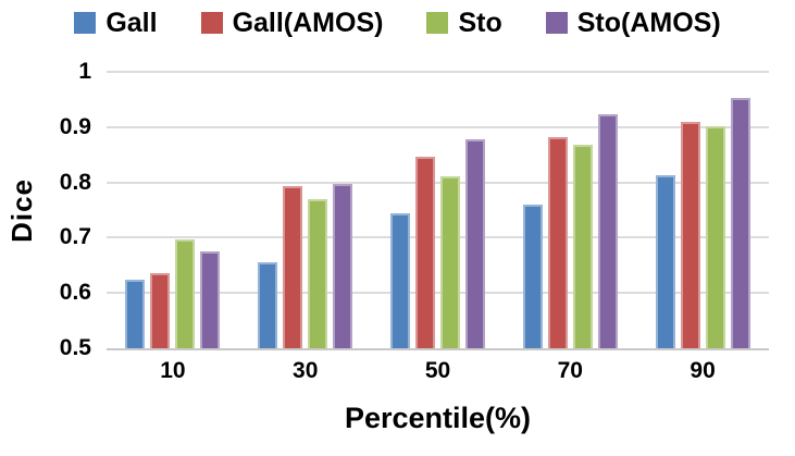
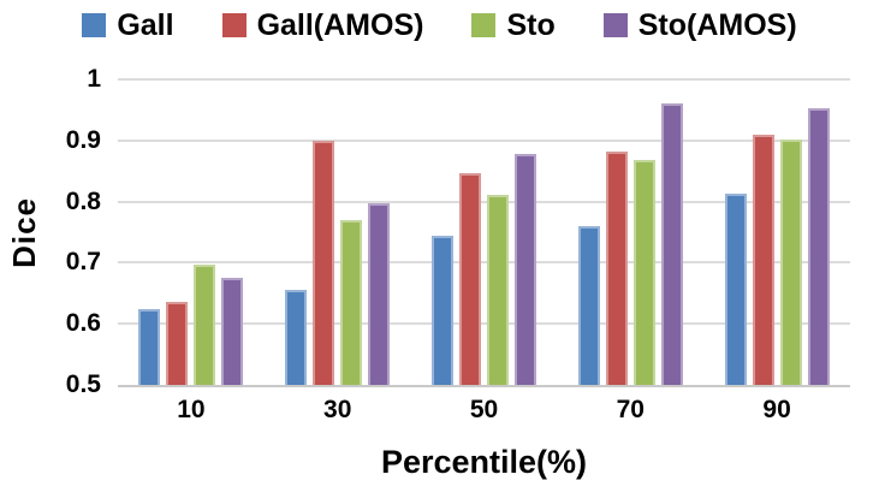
Gall(AMOS)/30: 0.79 -> 0.90
Sto(AMOS)/70: 0.92 -> 0.96
